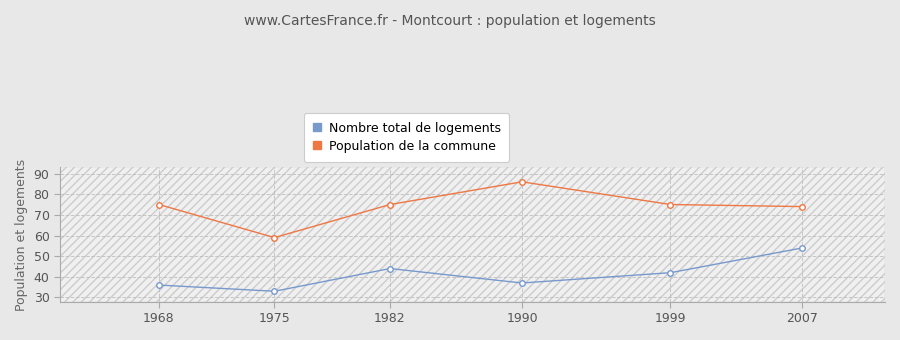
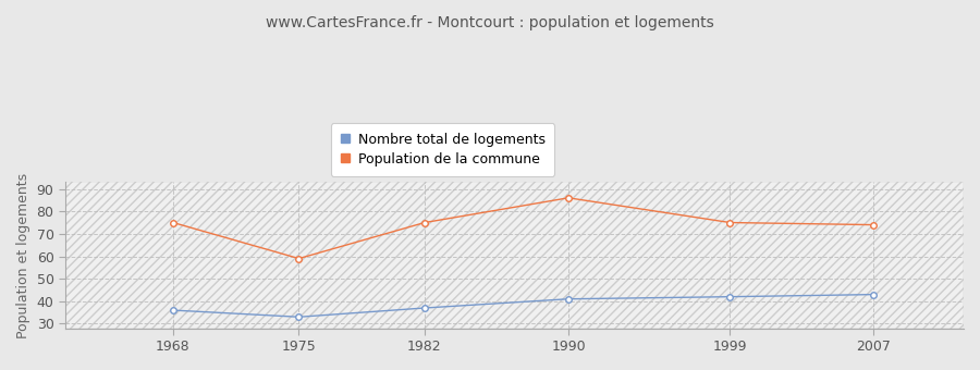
Nombre total de logements/1982: 44 -> 37
Nombre total de logements/1990: 37 -> 41
Nombre total de logements/2007: 54 -> 43
